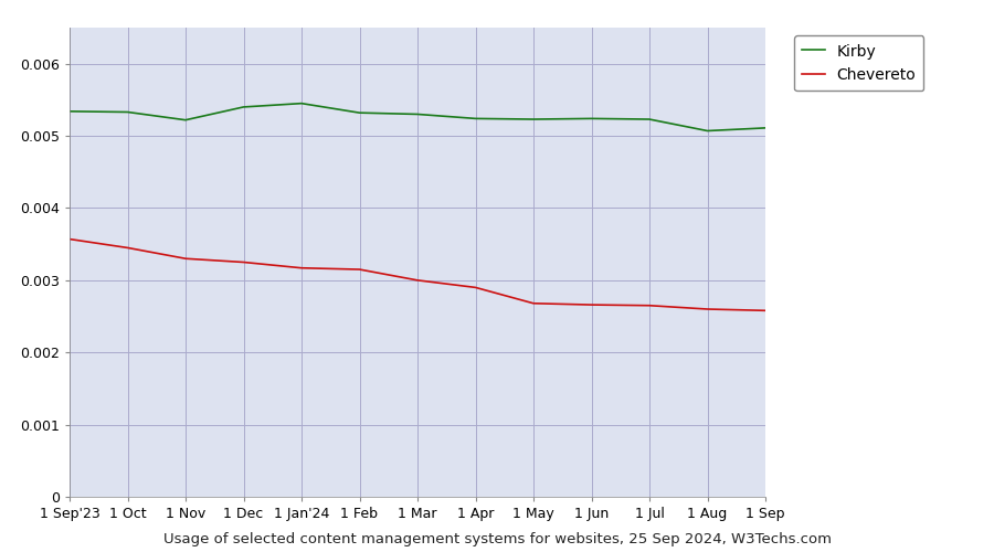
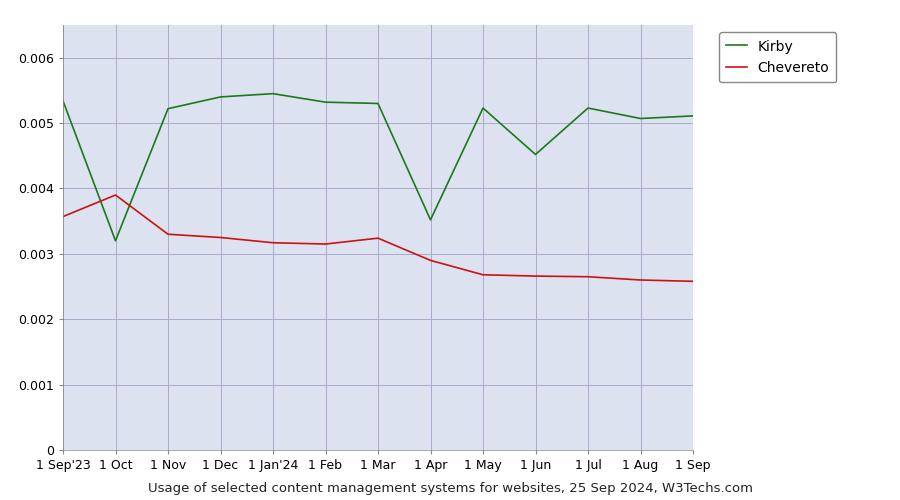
Kirby/1 Oct: 0.00533 -> 0.00320
Chevereto/1 Oct: 0.00345 -> 0.00390
Chevereto/1 Mar: 0.00300 -> 0.00324
Kirby/1 Apr: 0.00524 -> 0.00352
Kirby/1 Jun: 0.00524 -> 0.00452
